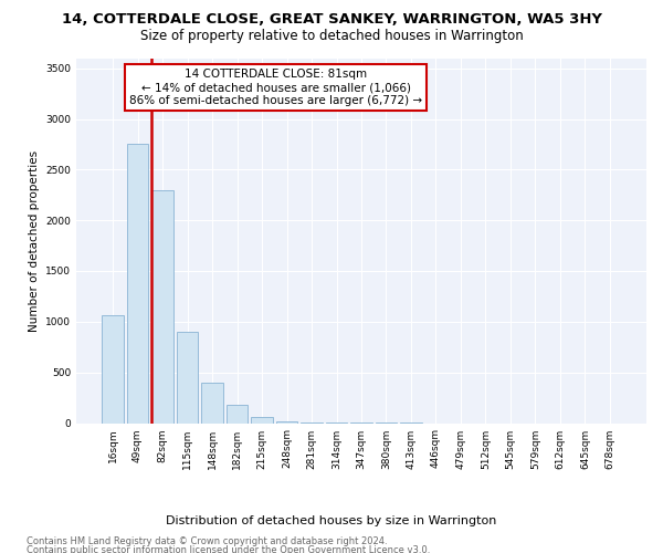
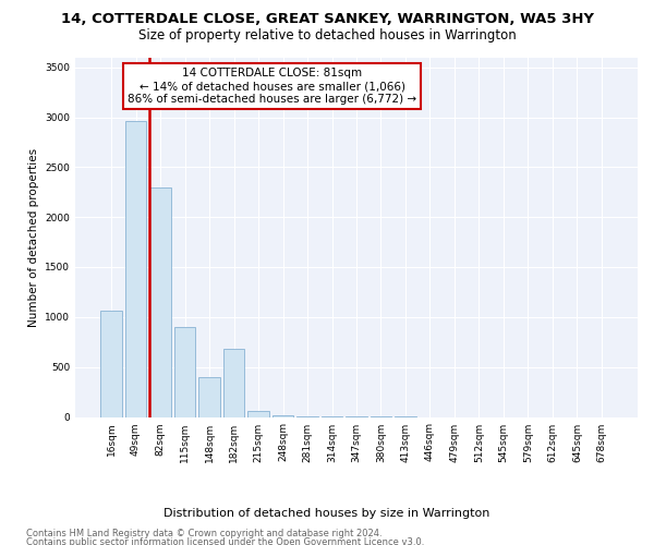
49sqm: 2750 -> 2960
182sqm: 180 -> 680
